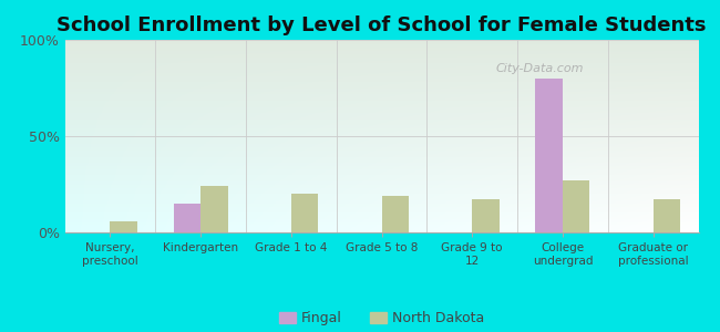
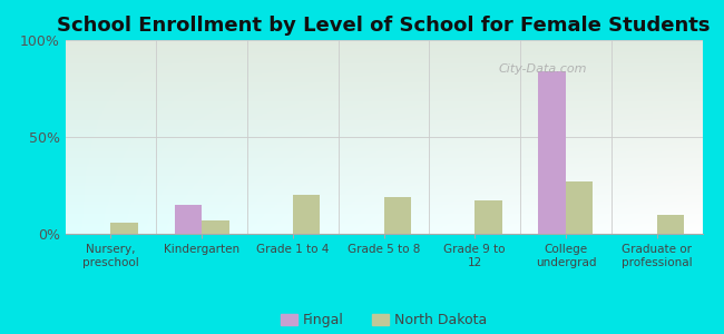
North Dakota/Kindergarten: 24% -> 7%
Fingal/College undergrad: 80% -> 84%
North Dakota/Graduate or professional: 17% -> 10%
